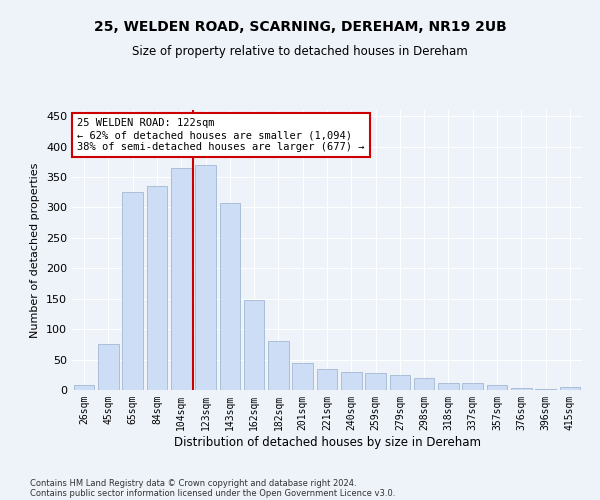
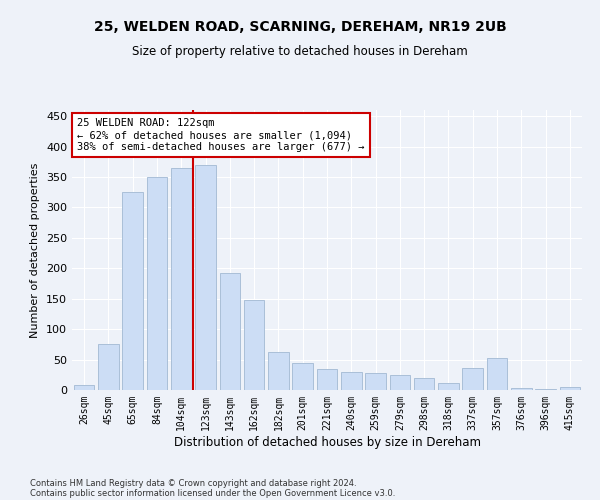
84sqm: 335 -> 350
143sqm: 308 -> 192
182sqm: 80 -> 62
337sqm: 12 -> 36
357sqm: 8 -> 52
